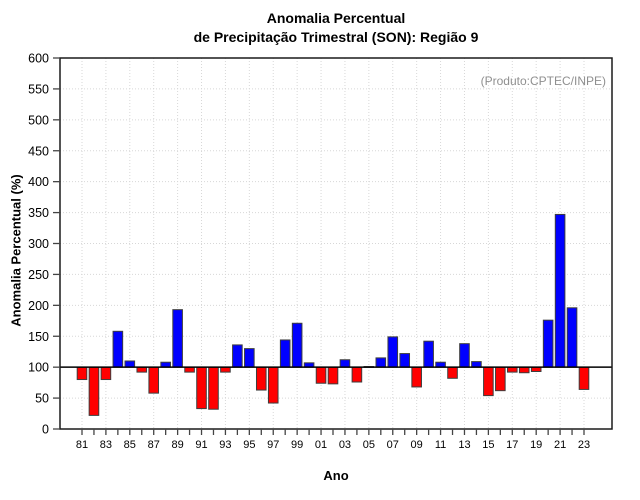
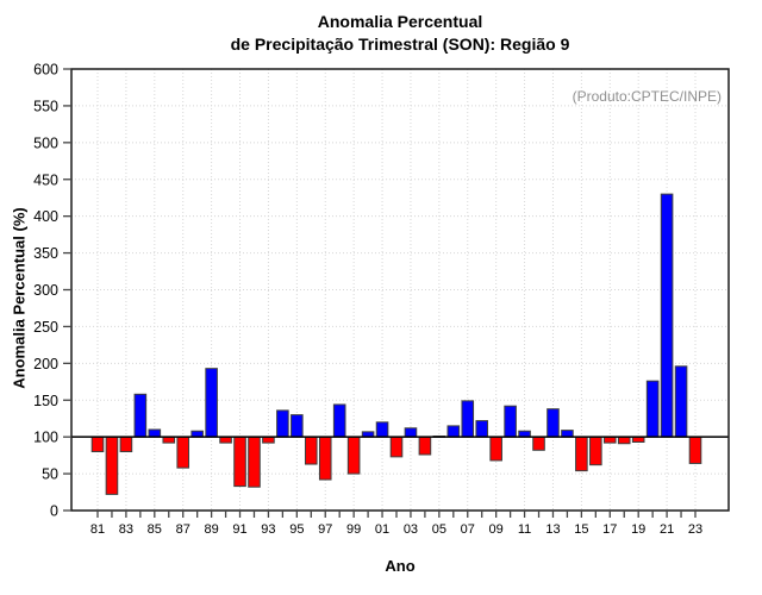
99: 170 -> 50
01: 70 -> 120
21: 350 -> 430
